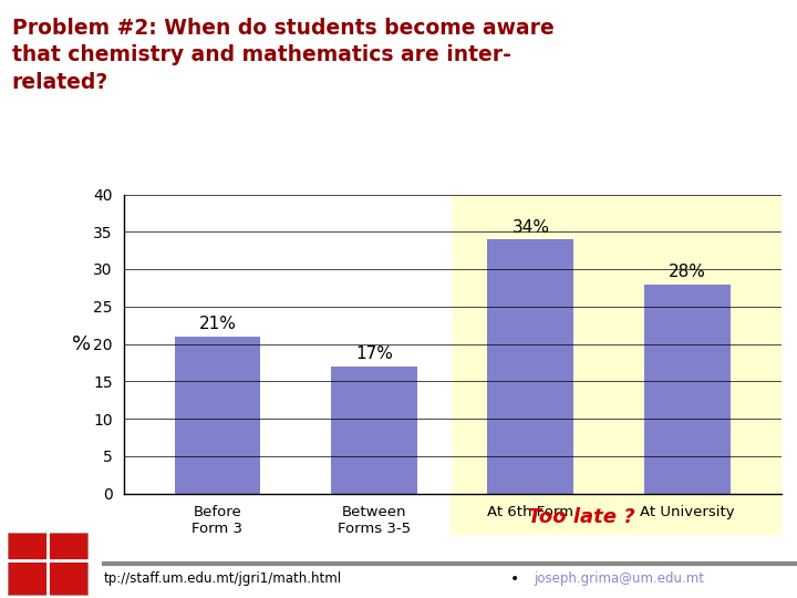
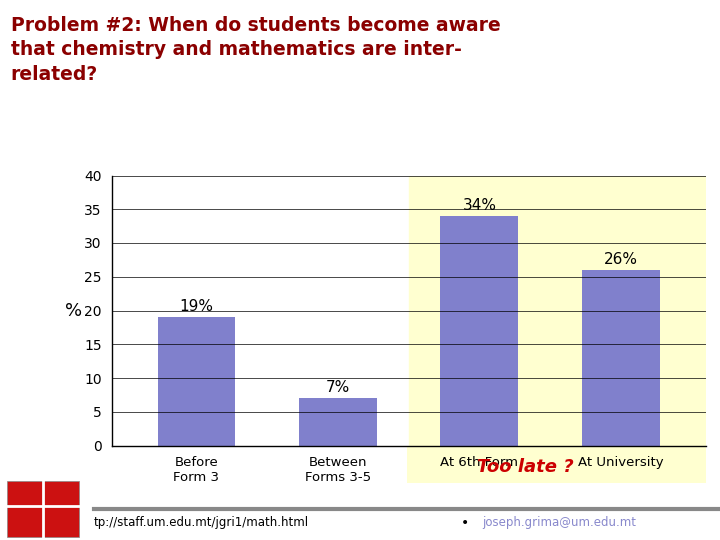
Before Form 3: 21% -> 19%
Between Forms 3-5: 17% -> 7%
At University: 28% -> 26%
